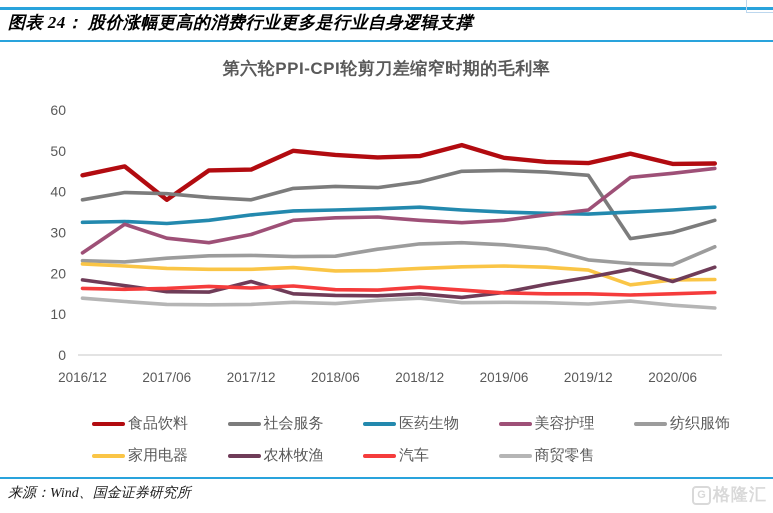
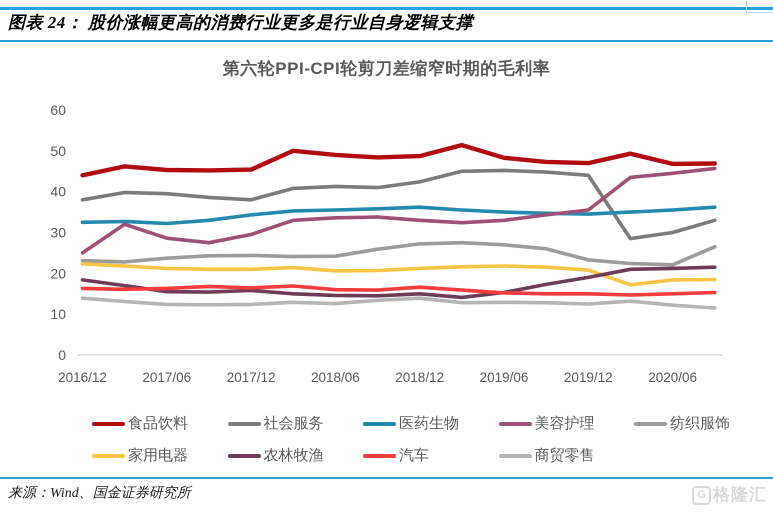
食品饮料/2017/06: 38 -> 45
农林牧渔/2017/12: 18 -> 16
农林牧渔/2020/06: 18 -> 21
